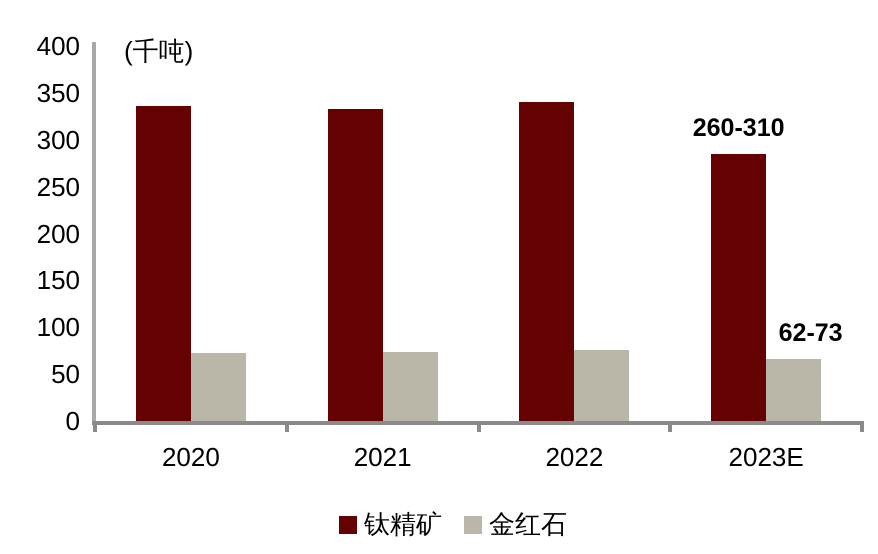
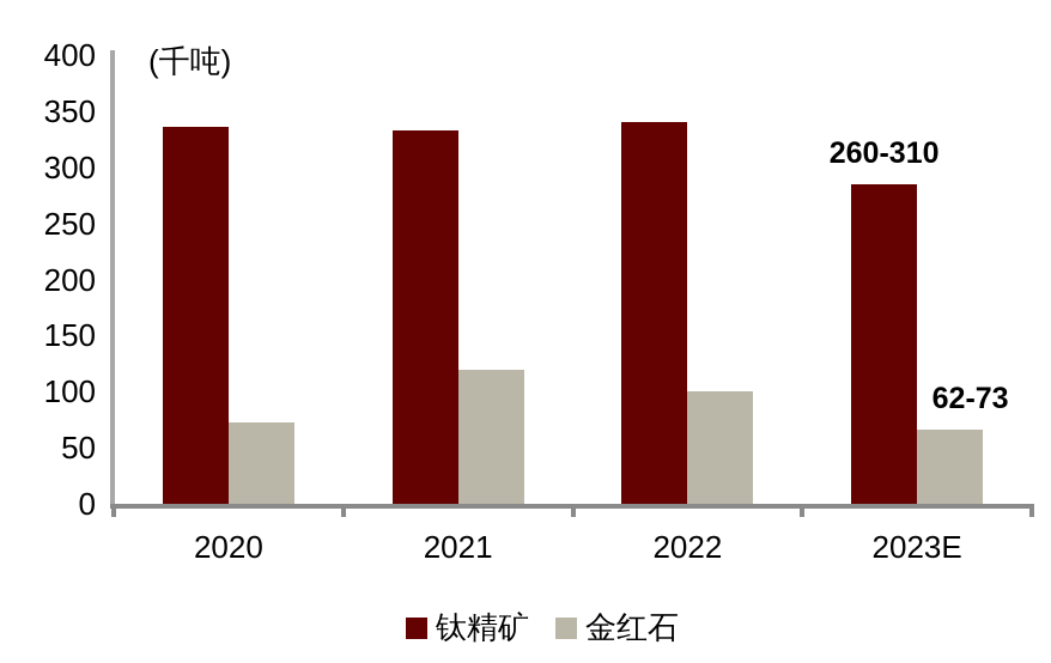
金红石/2021: 70 -> 120
金红石/2022: 80 -> 100
